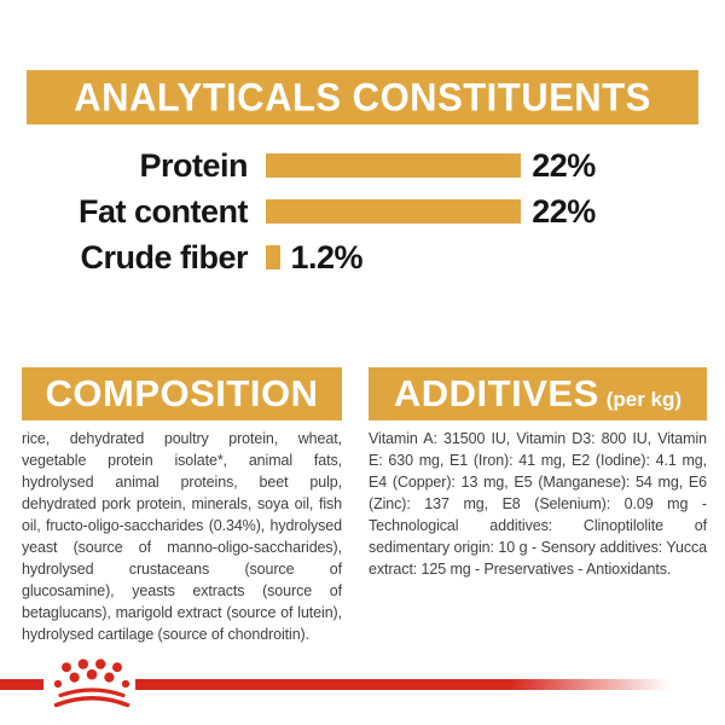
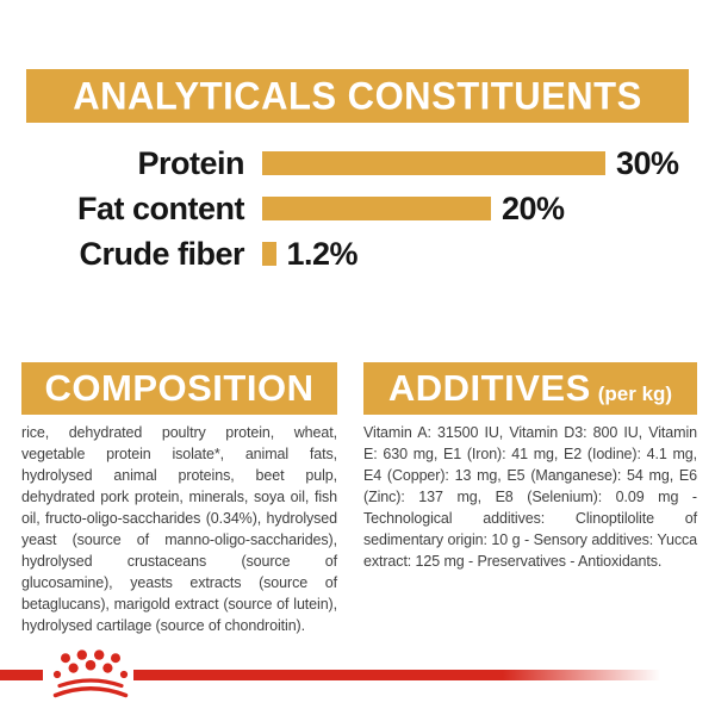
Protein: 22% -> 30%
Fat content: 22% -> 20%
